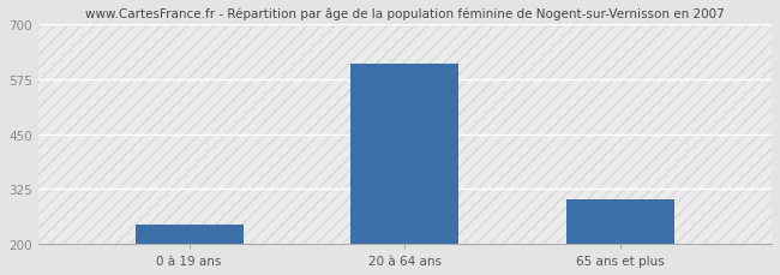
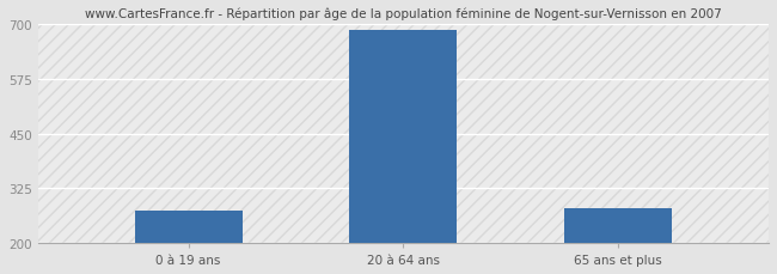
0 à 19 ans: 245 -> 275
20 à 64 ans: 610 -> 685
65 ans et plus: 300 -> 280
